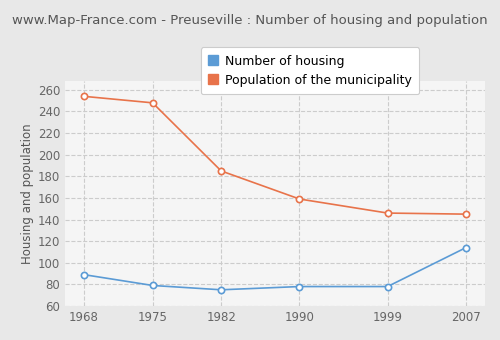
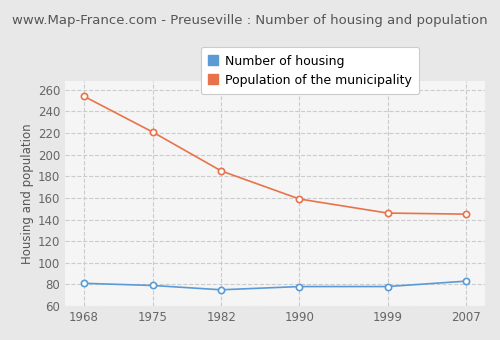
Number of housing/1968: 89 -> 81
Population of the municipality/1975: 248 -> 221
Number of housing/2007: 114 -> 83
